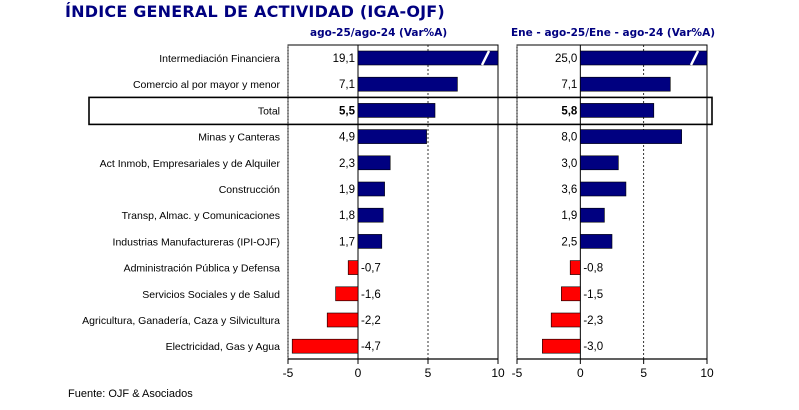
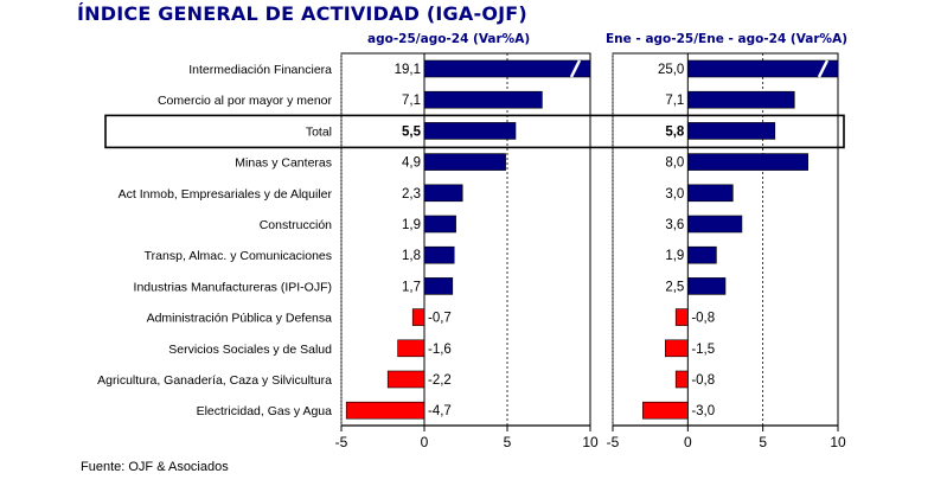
Ene - ago-25/Ene - ago-24 (Var%A)/Agricultura, Ganadería, Caza y Silvicultura: -2,3 -> -0,8
